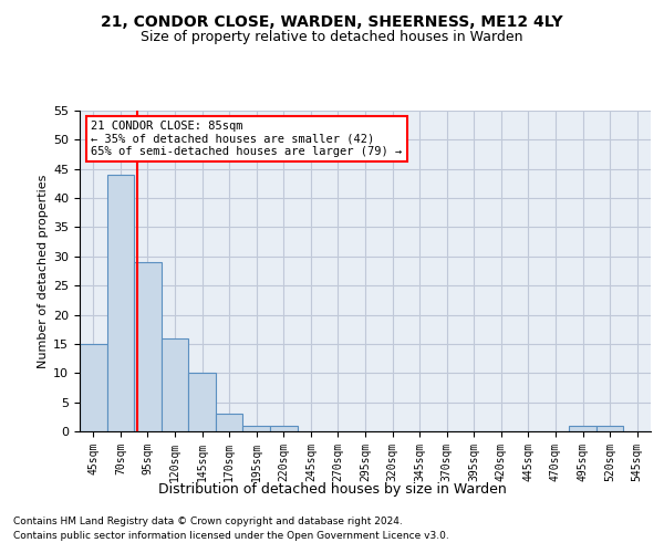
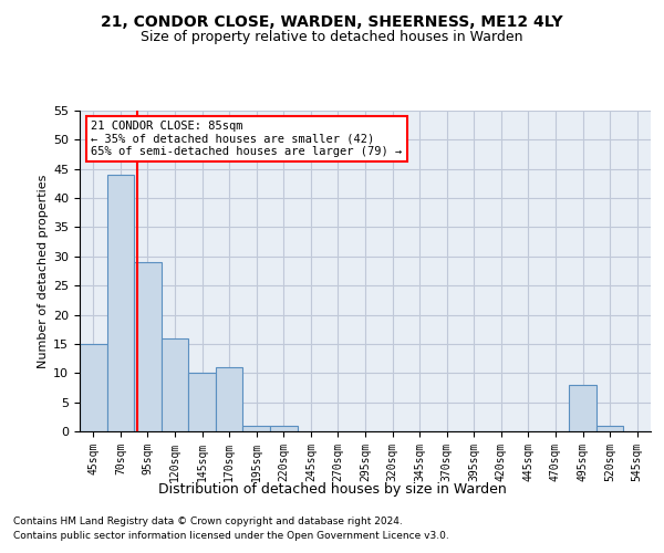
170sqm: 3 -> 11
495sqm: 1 -> 8
